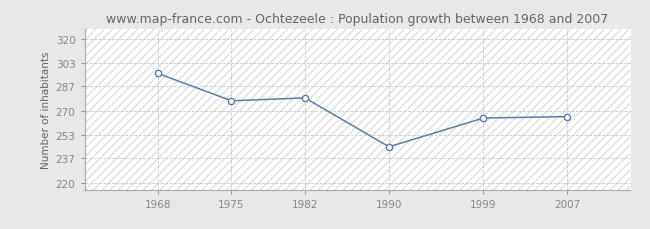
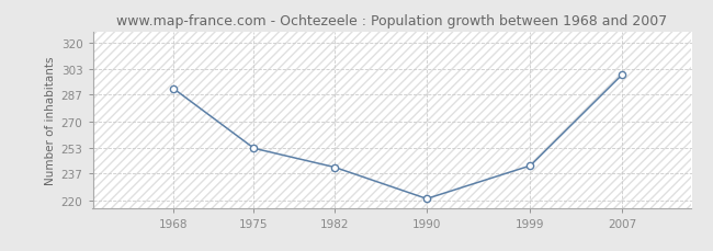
1968: 296 -> 291
1975: 277 -> 253
1982: 279 -> 241
1990: 245 -> 221
1999: 265 -> 242
2007: 266 -> 300
